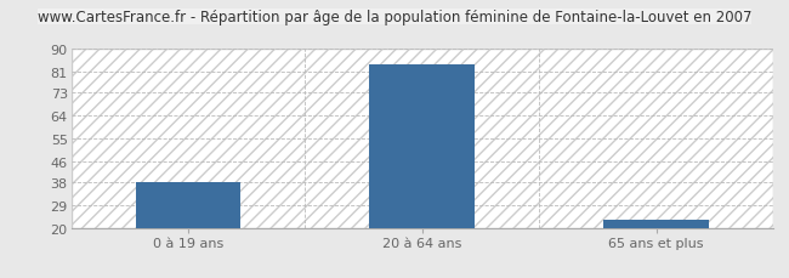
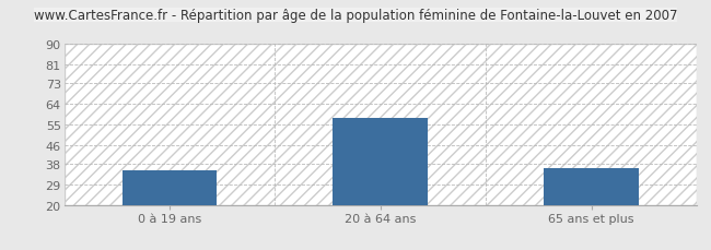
0 à 19 ans: 38 -> 35
20 à 64 ans: 84 -> 58
65 ans et plus: 23 -> 36
